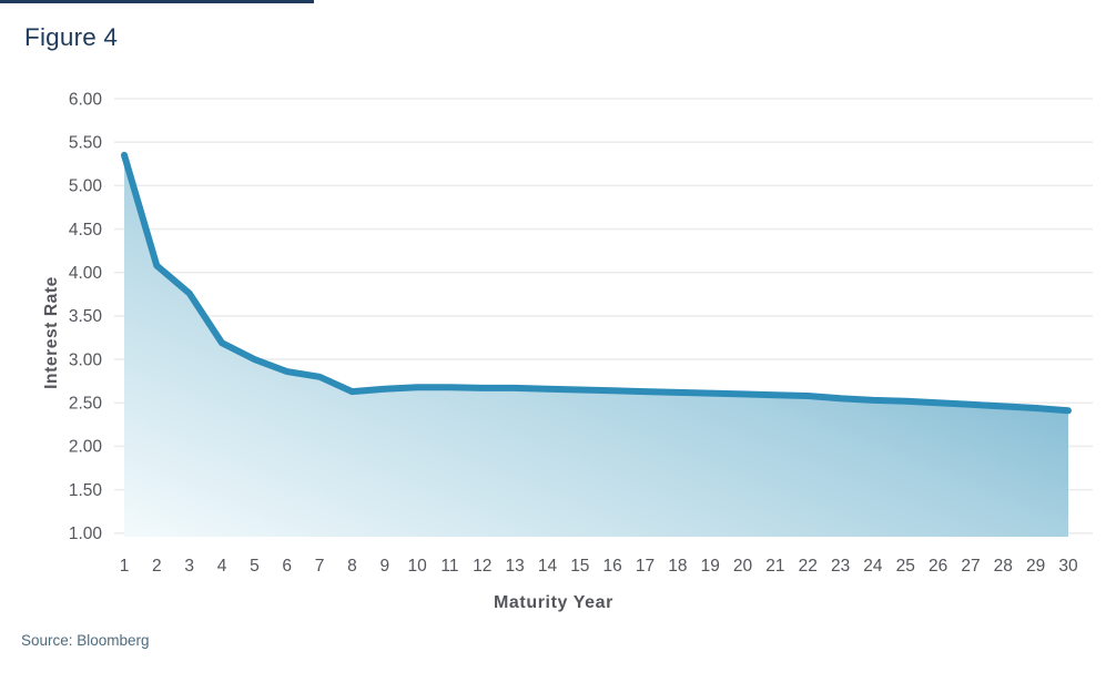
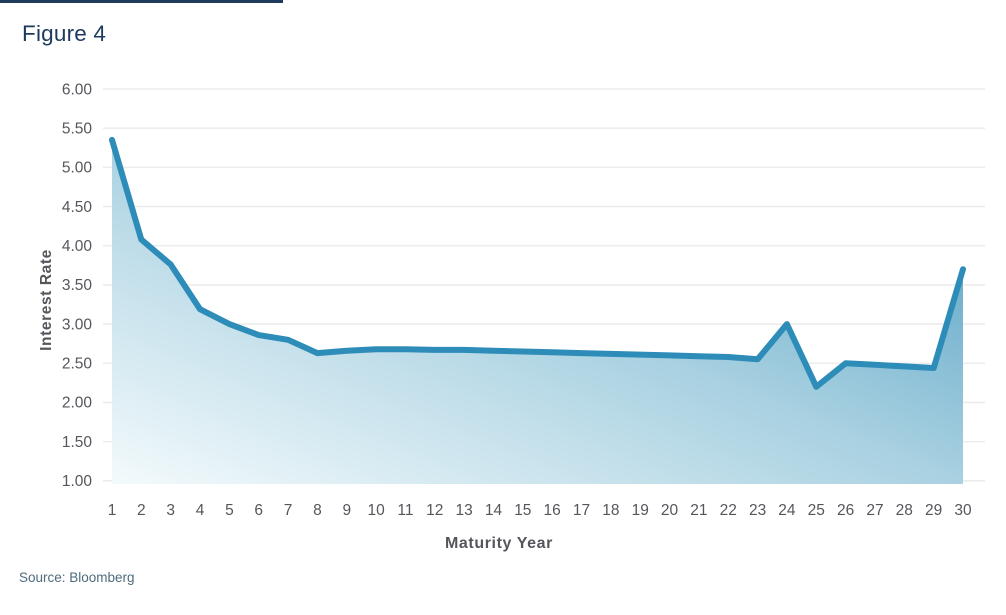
24: 2.5 -> 3.0
25: 2.5 -> 2.2
30: 2.4 -> 3.7
